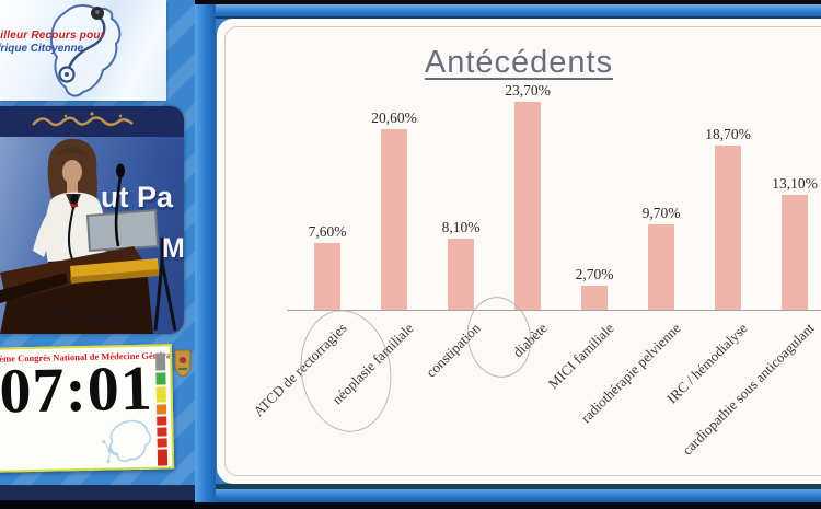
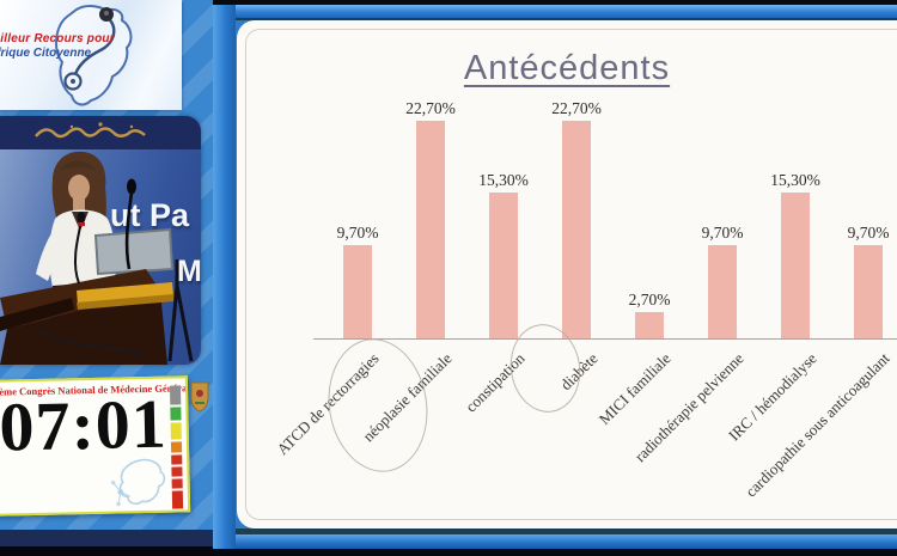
ATCD de rectorragies: 7,60% -> 9,70%
néoplasie familiale: 20,60% -> 22,70%
constipation: 8,10% -> 15,30%
diabète: 23,70% -> 22,70%
IRC / hémodialyse: 18,70% -> 15,30%
cardiopathie sous anticoagulant: 13,10% -> 9,70%
